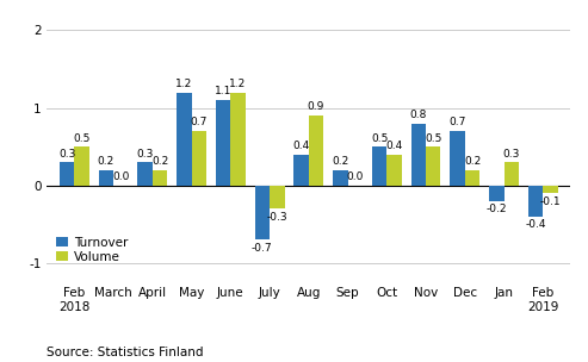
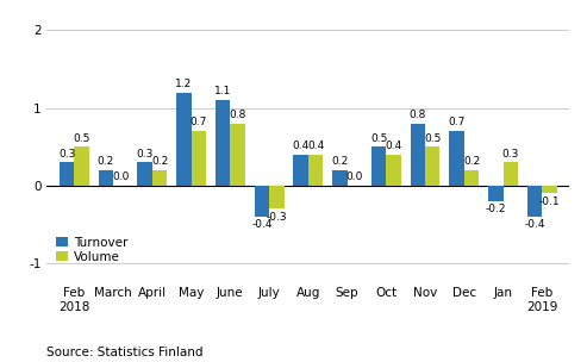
Volume/June: 1.2 -> 0.8
Turnover/July: -0.7 -> -0.4
Volume/Aug: 0.9 -> 0.4
